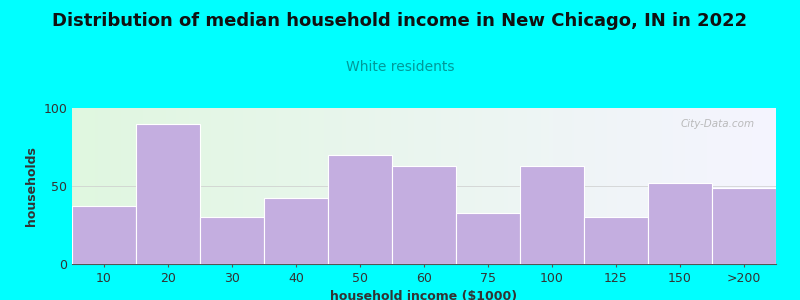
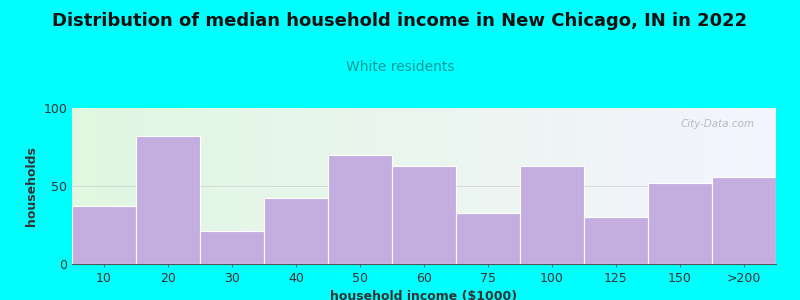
20: 90 -> 82
30: 30 -> 21
>200: 49 -> 56
